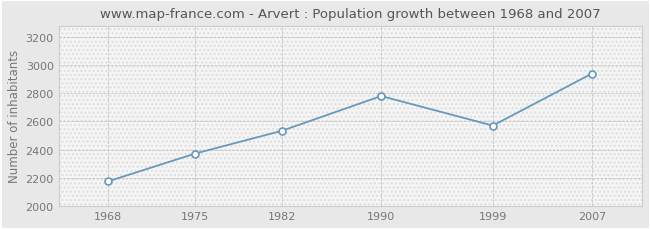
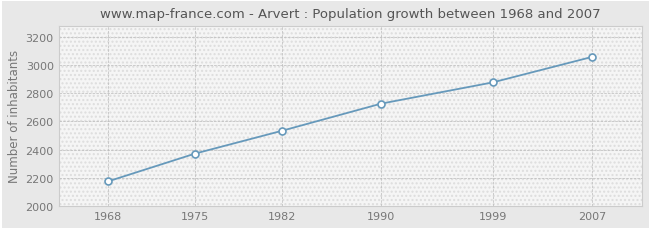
1990: 2780 -> 2730
1999: 2570 -> 2880
2007: 2940 -> 3060
